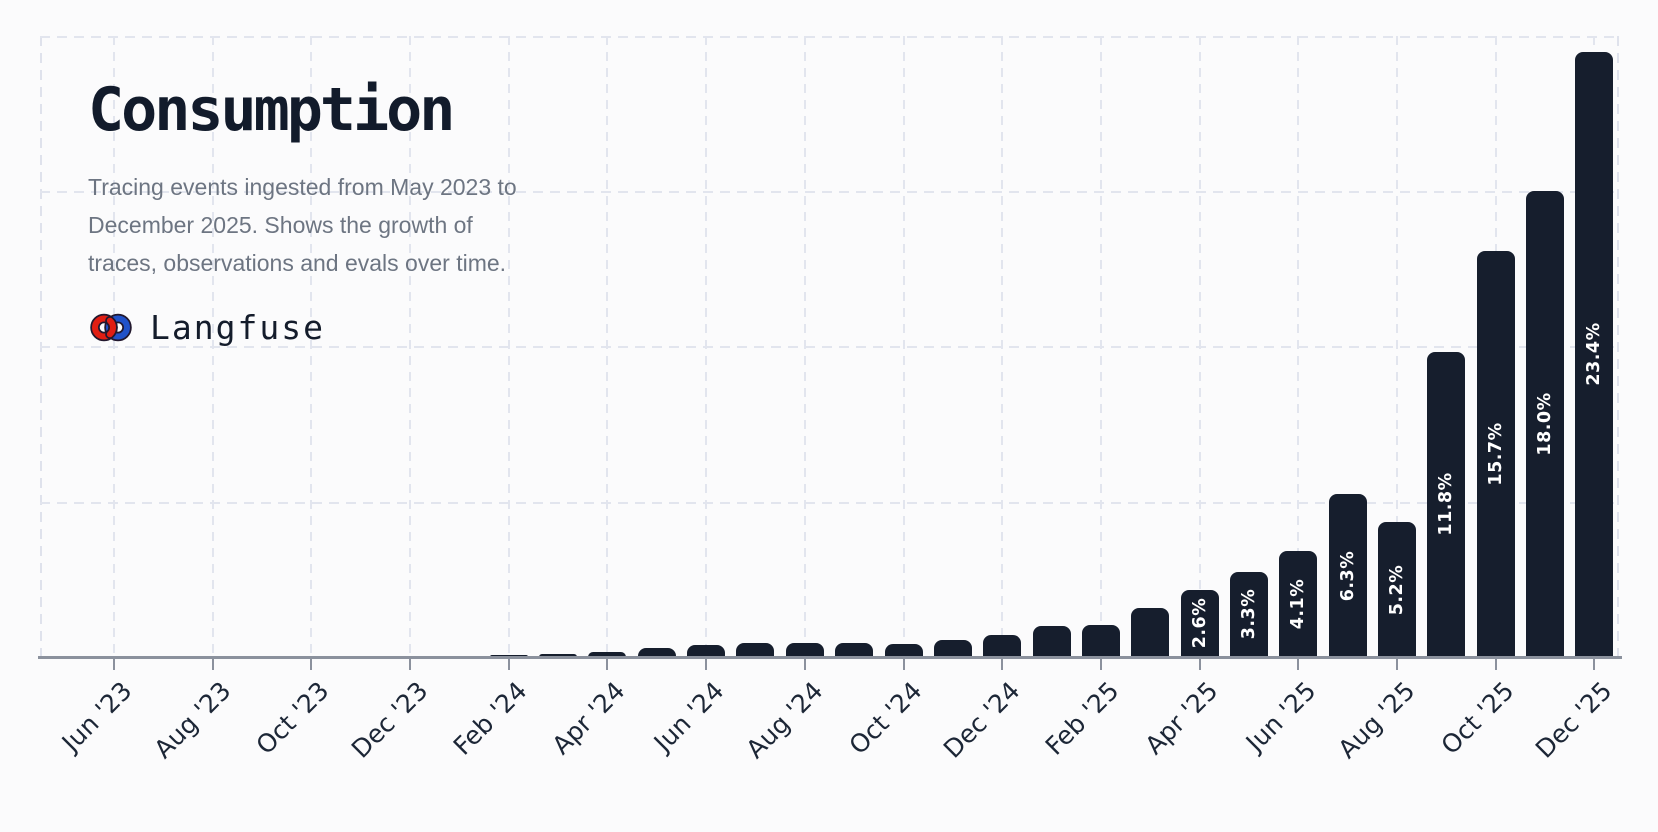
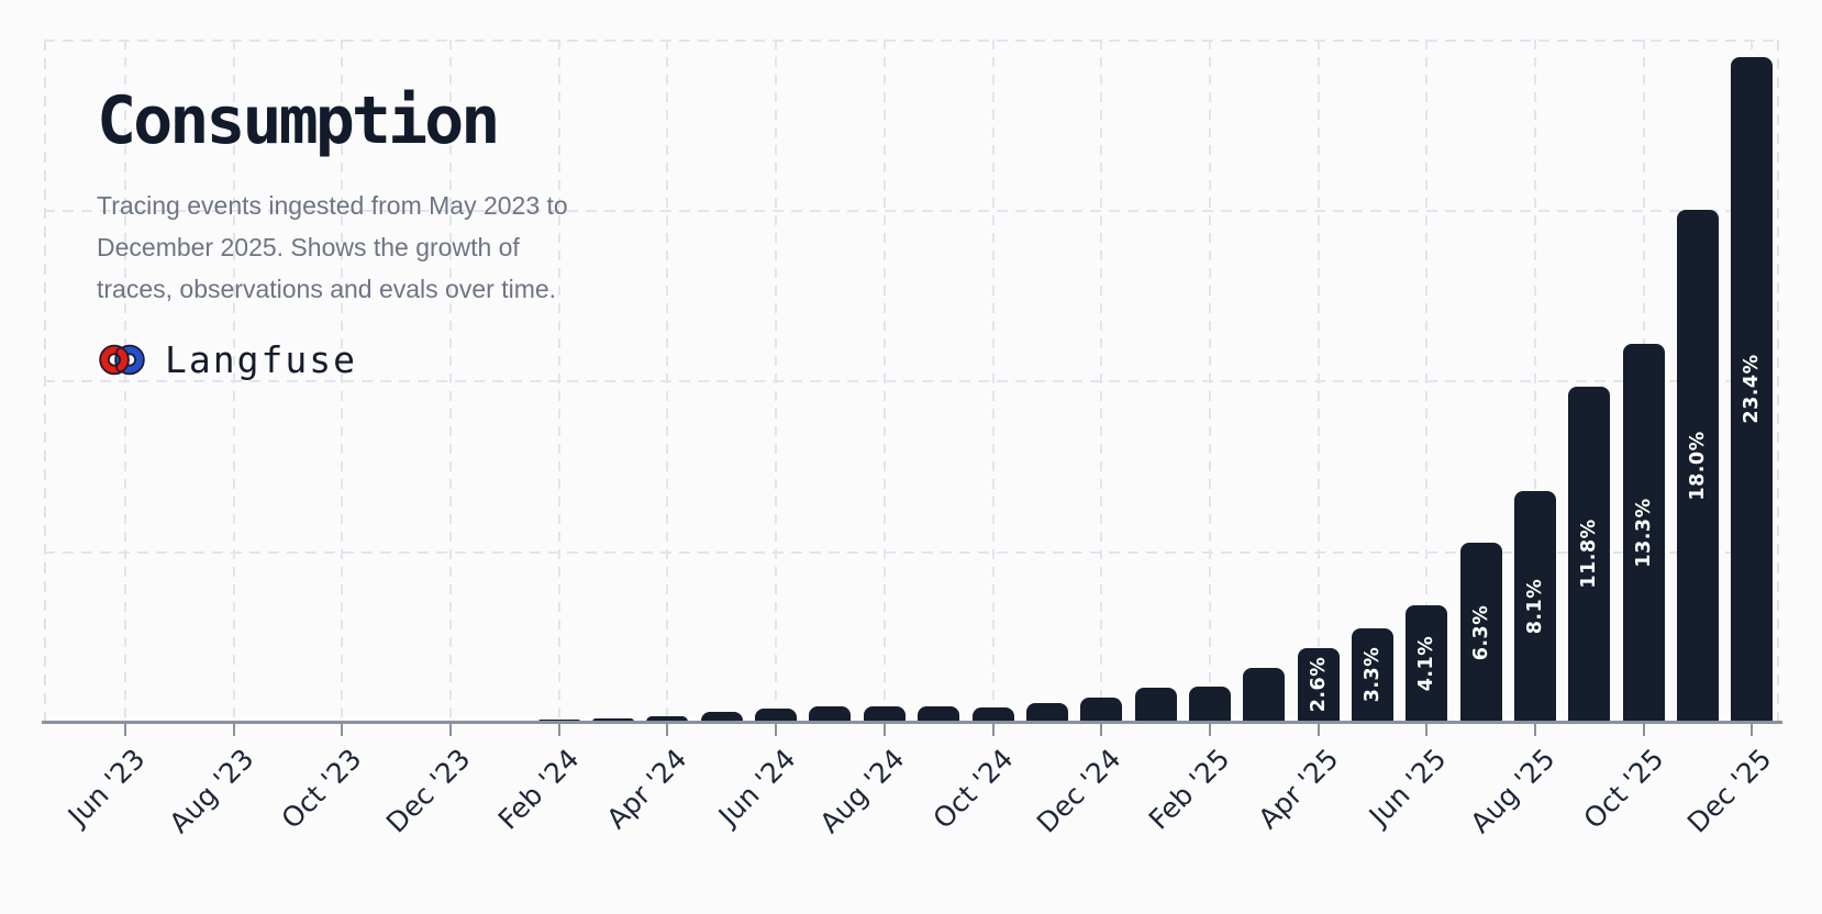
Aug '25: 5.2% -> 8.1%
Oct '25: 15.7% -> 13.3%
